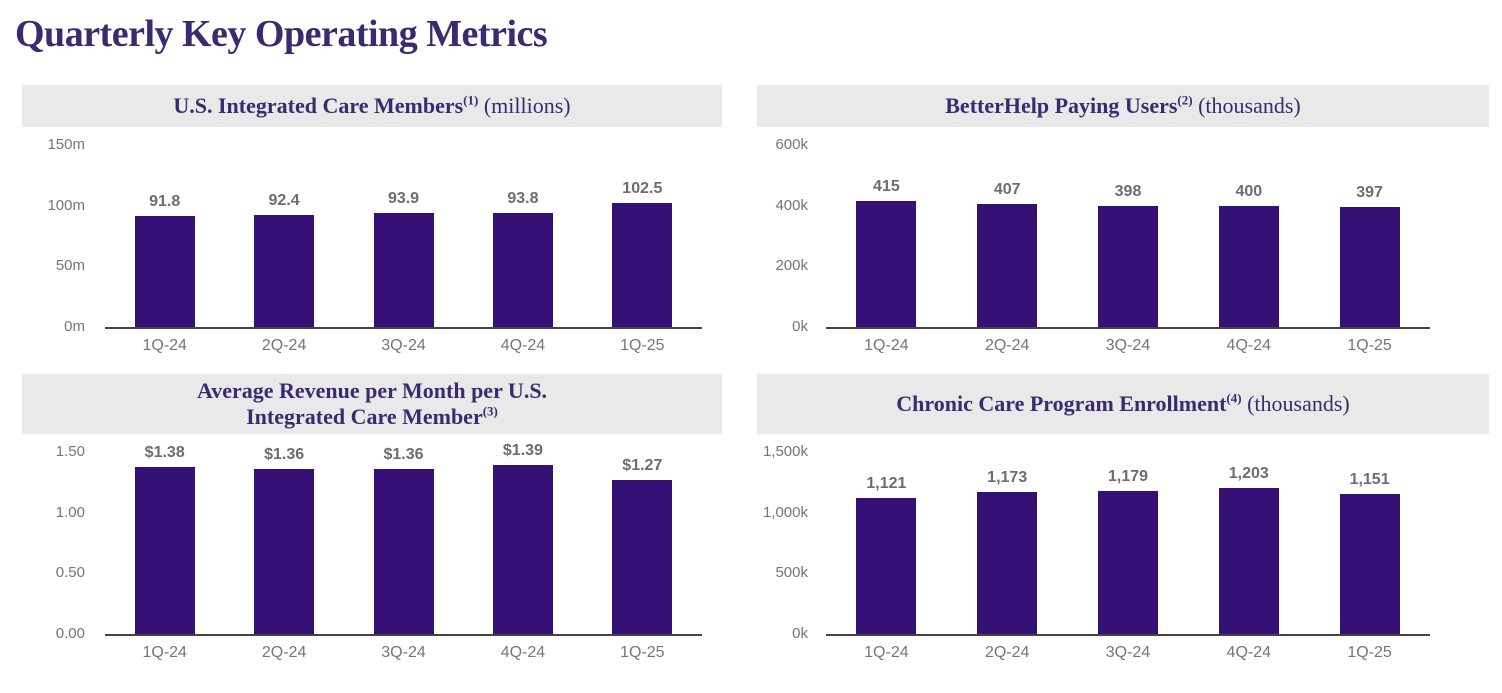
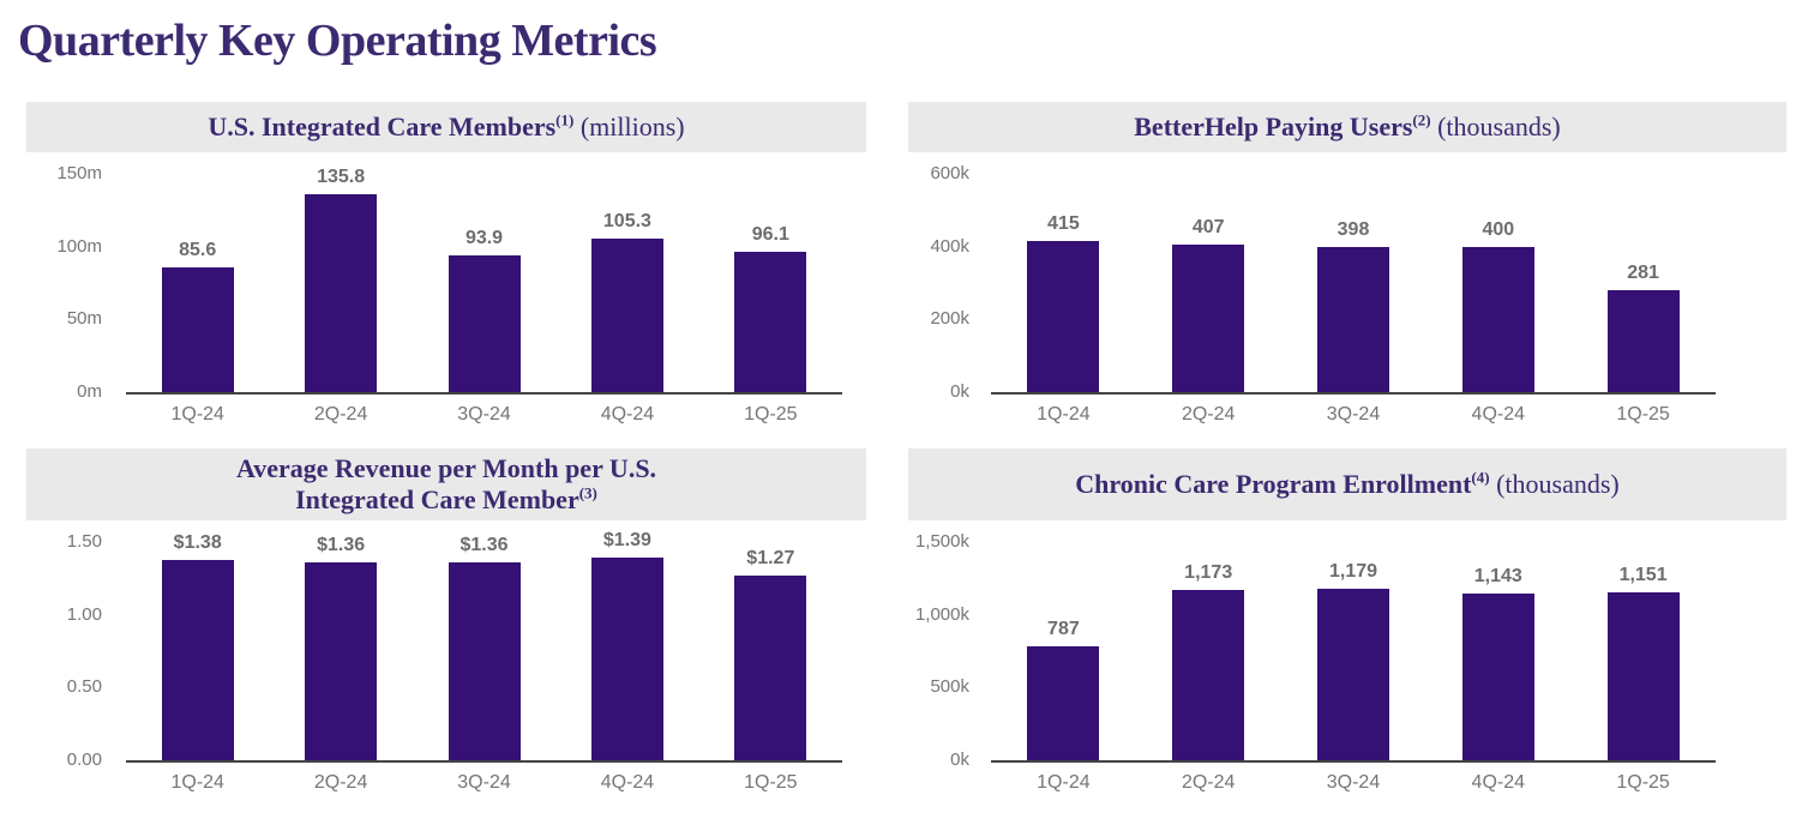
U.S. Integrated Care Members/1Q-24: 91.8 -> 85.6
U.S. Integrated Care Members/2Q-24: 92.4 -> 135.8
U.S. Integrated Care Members/4Q-24: 93.8 -> 105.3
U.S. Integrated Care Members/1Q-25: 102.5 -> 96.1
BetterHelp Paying Users/1Q-25: 397 -> 281
Chronic Care Program Enrollment/1Q-24: 1,121 -> 787
Chronic Care Program Enrollment/4Q-24: 1,203 -> 1,143
